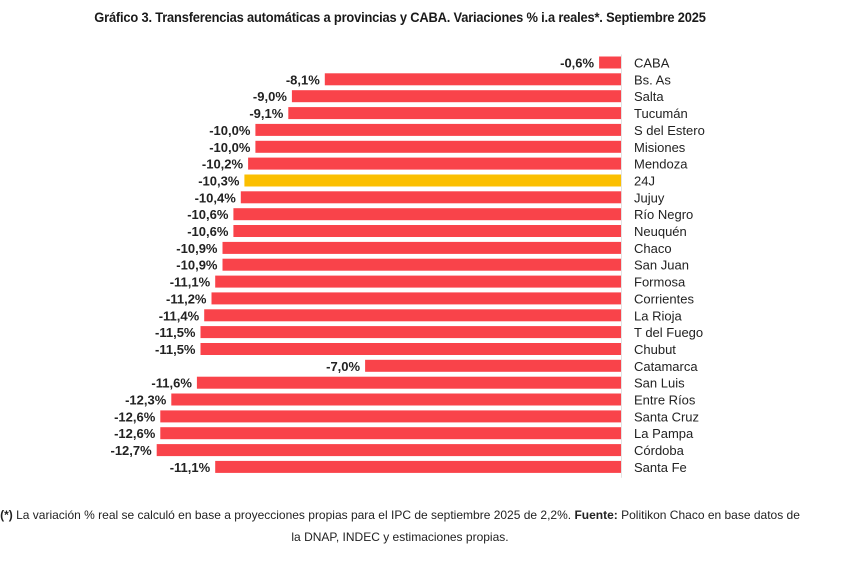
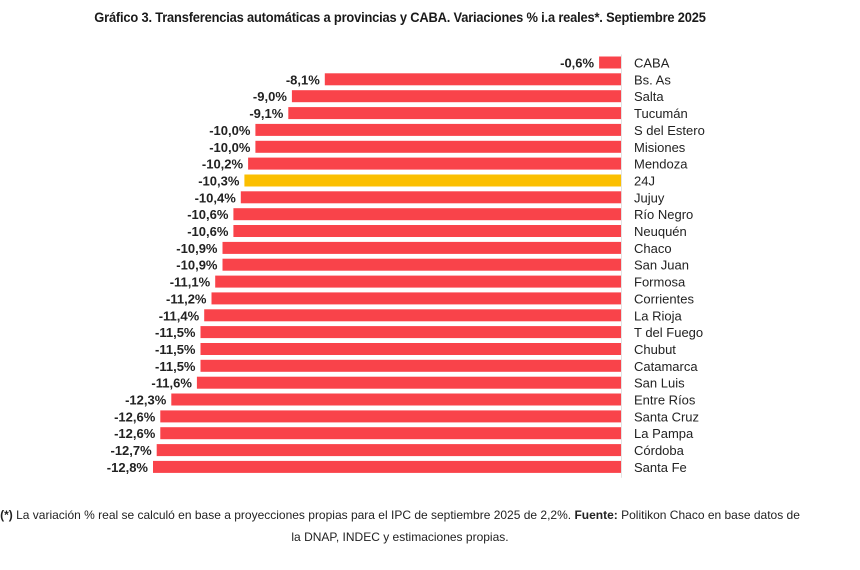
Catamarca: -7,0% -> -11,5%
Santa Fe: -11,1% -> -12,8%
